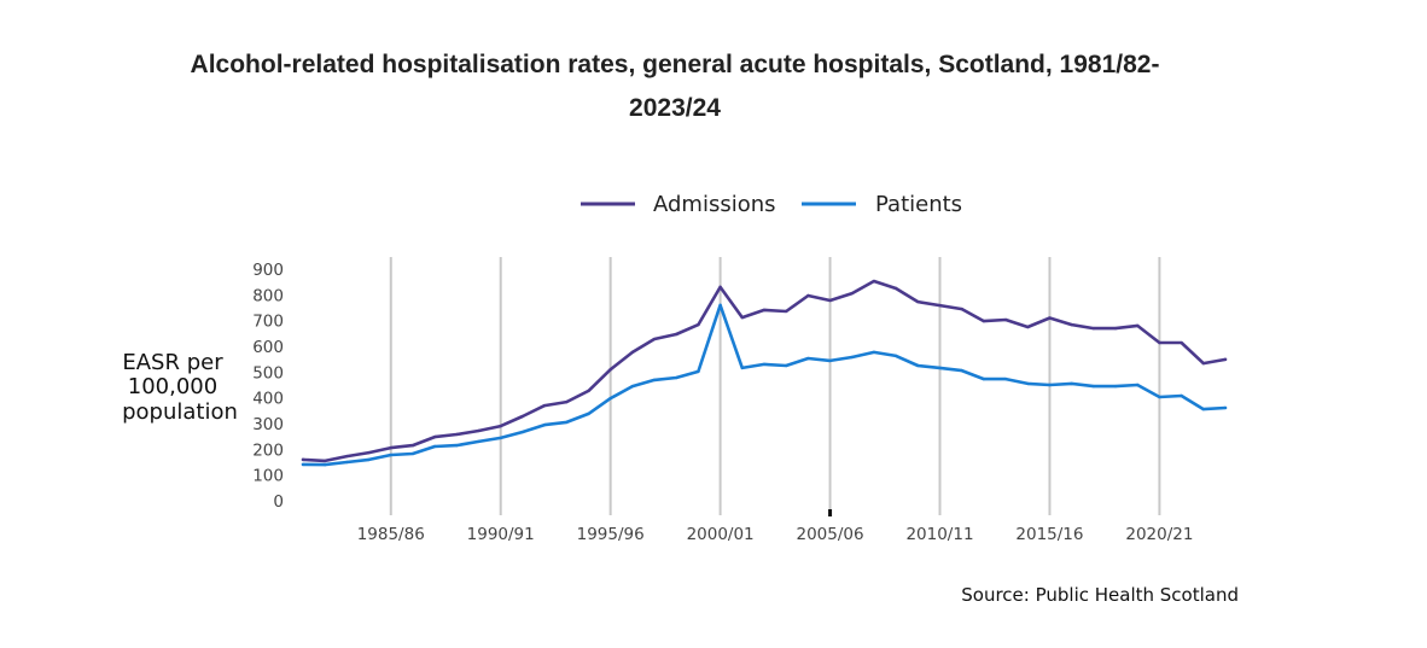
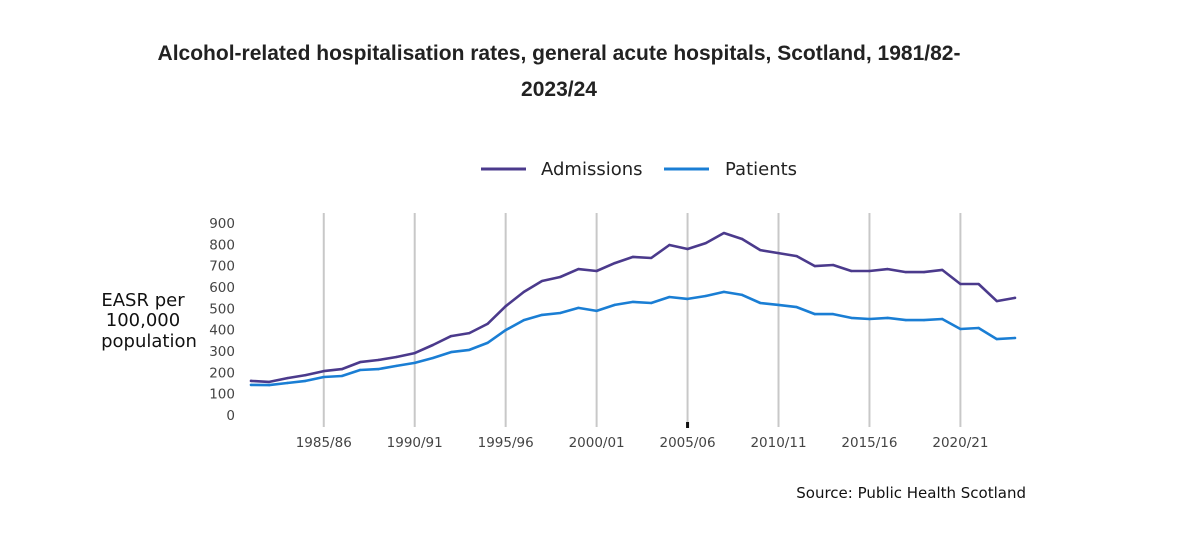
Admissions/2000/01: 830 -> 680
Patients/2000/01: 760 -> 490
Admissions/2015/16: 710 -> 680
